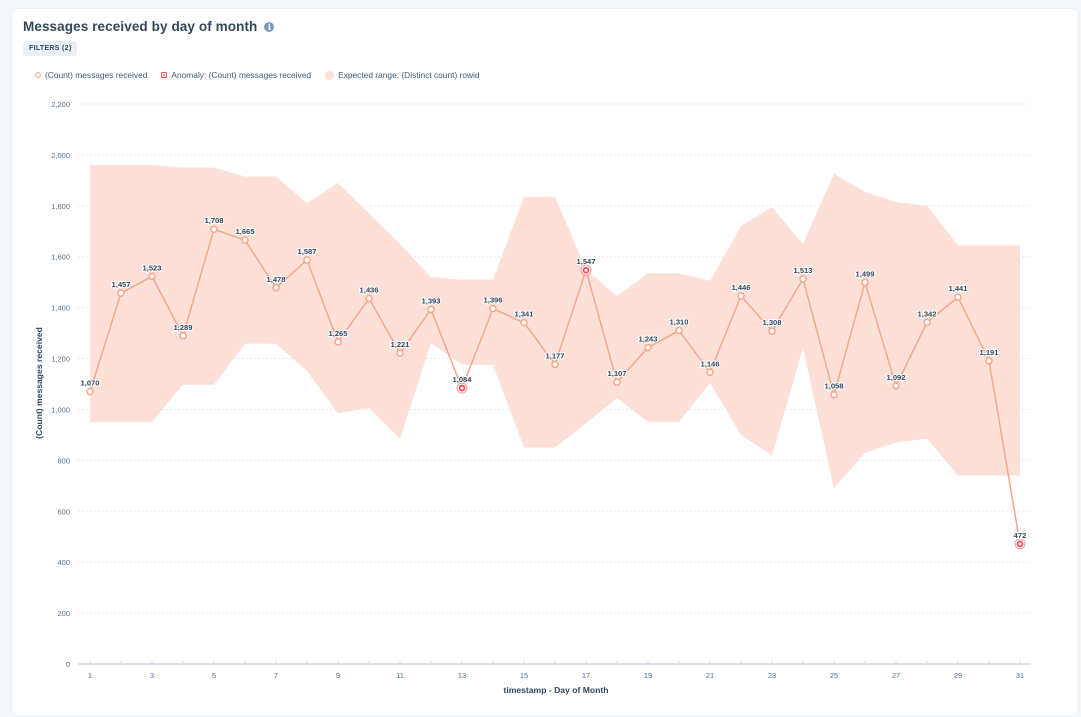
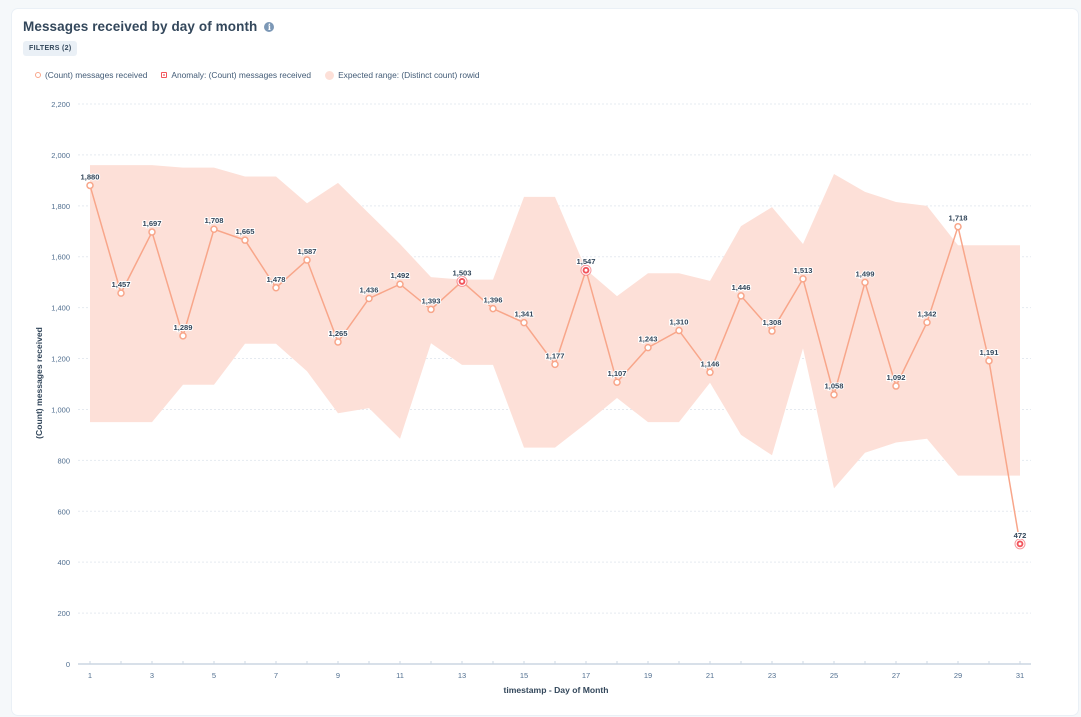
1: 1,070 -> 1,880
3: 1,523 -> 1,697
11: 1,221 -> 1,492
13: 1,084 -> 1,503
29: 1,441 -> 1,718
